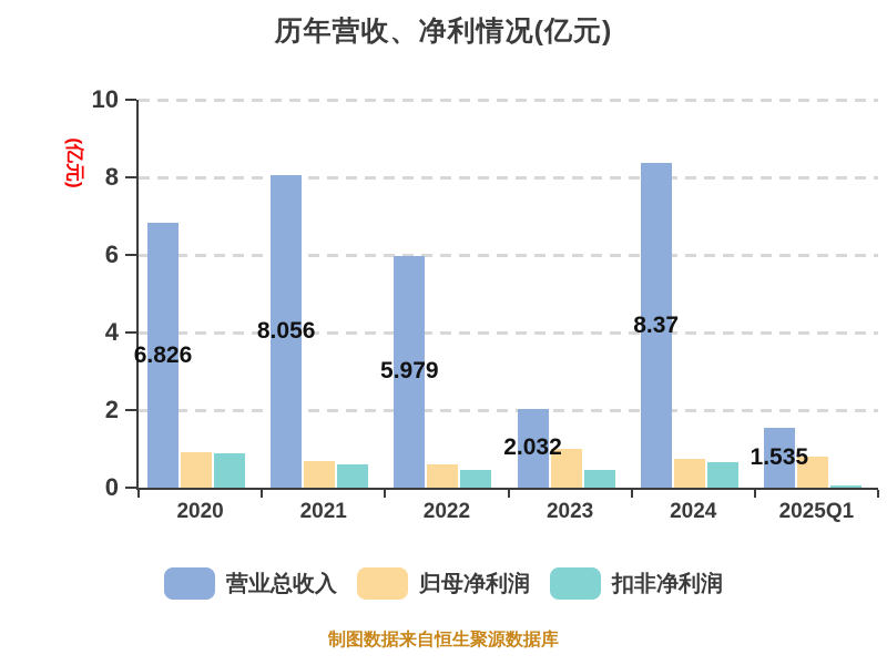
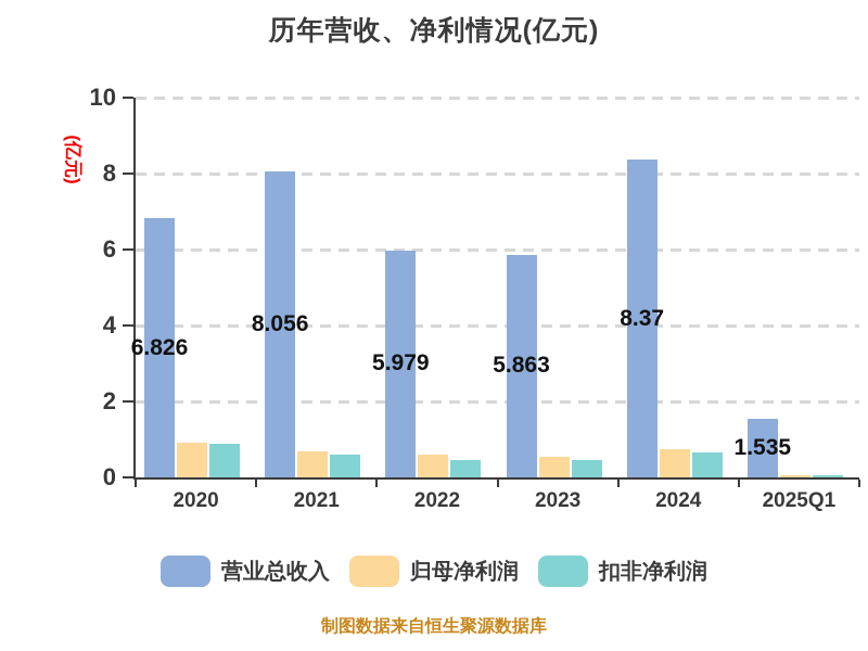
营业总收入/2023: 2.032 -> 5.863
归母净利润/2023: 1.0 -> 0.5
归母净利润/2025Q1: 0.8 -> 0.1
